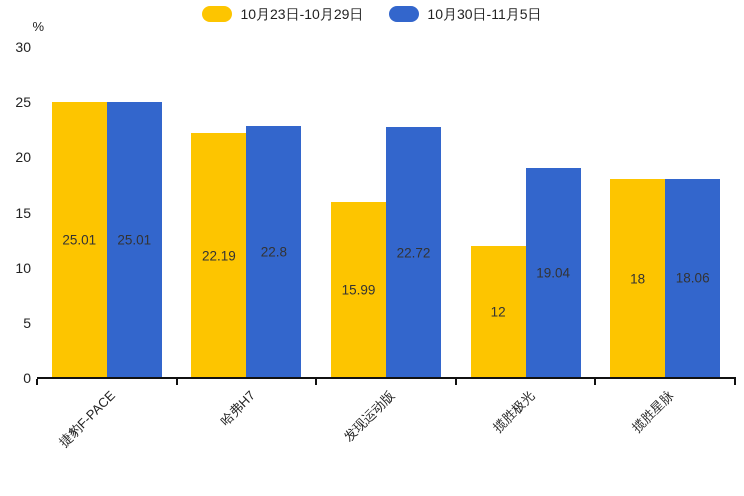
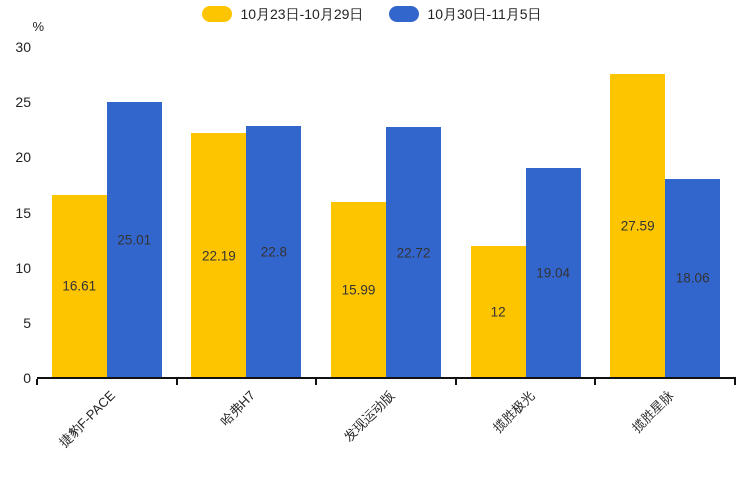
10月23日-10月29日/捷豹F-PACE: 25.01 -> 16.61
10月23日-10月29日/揽胜星脉: 18 -> 27.59
